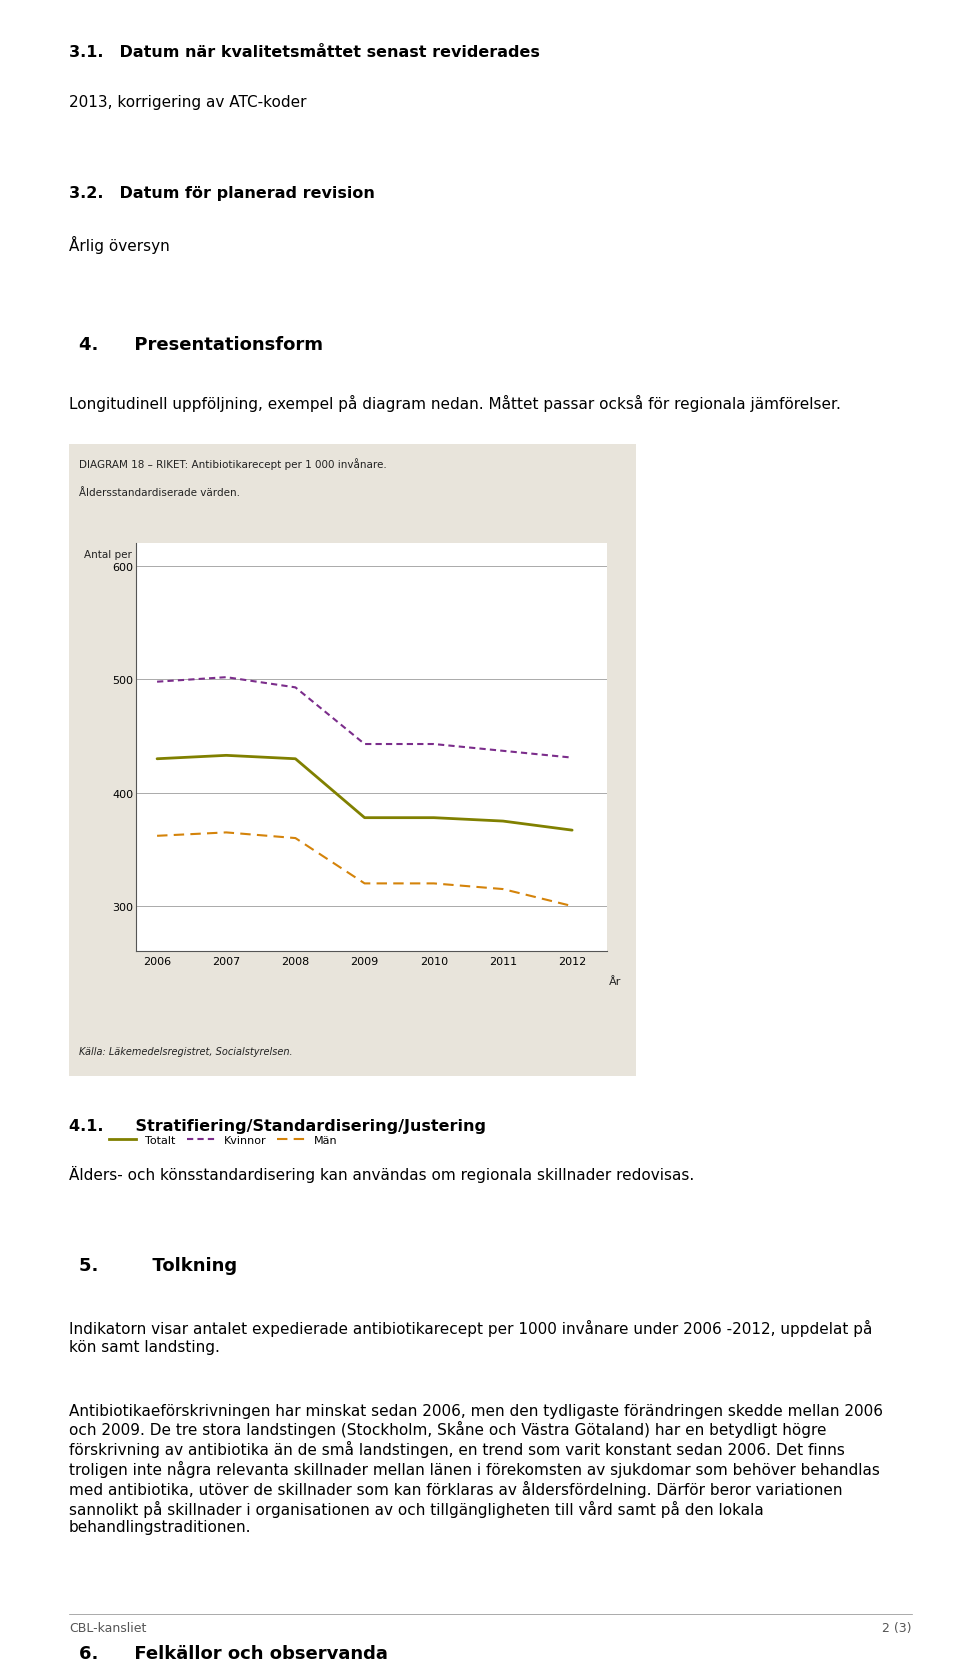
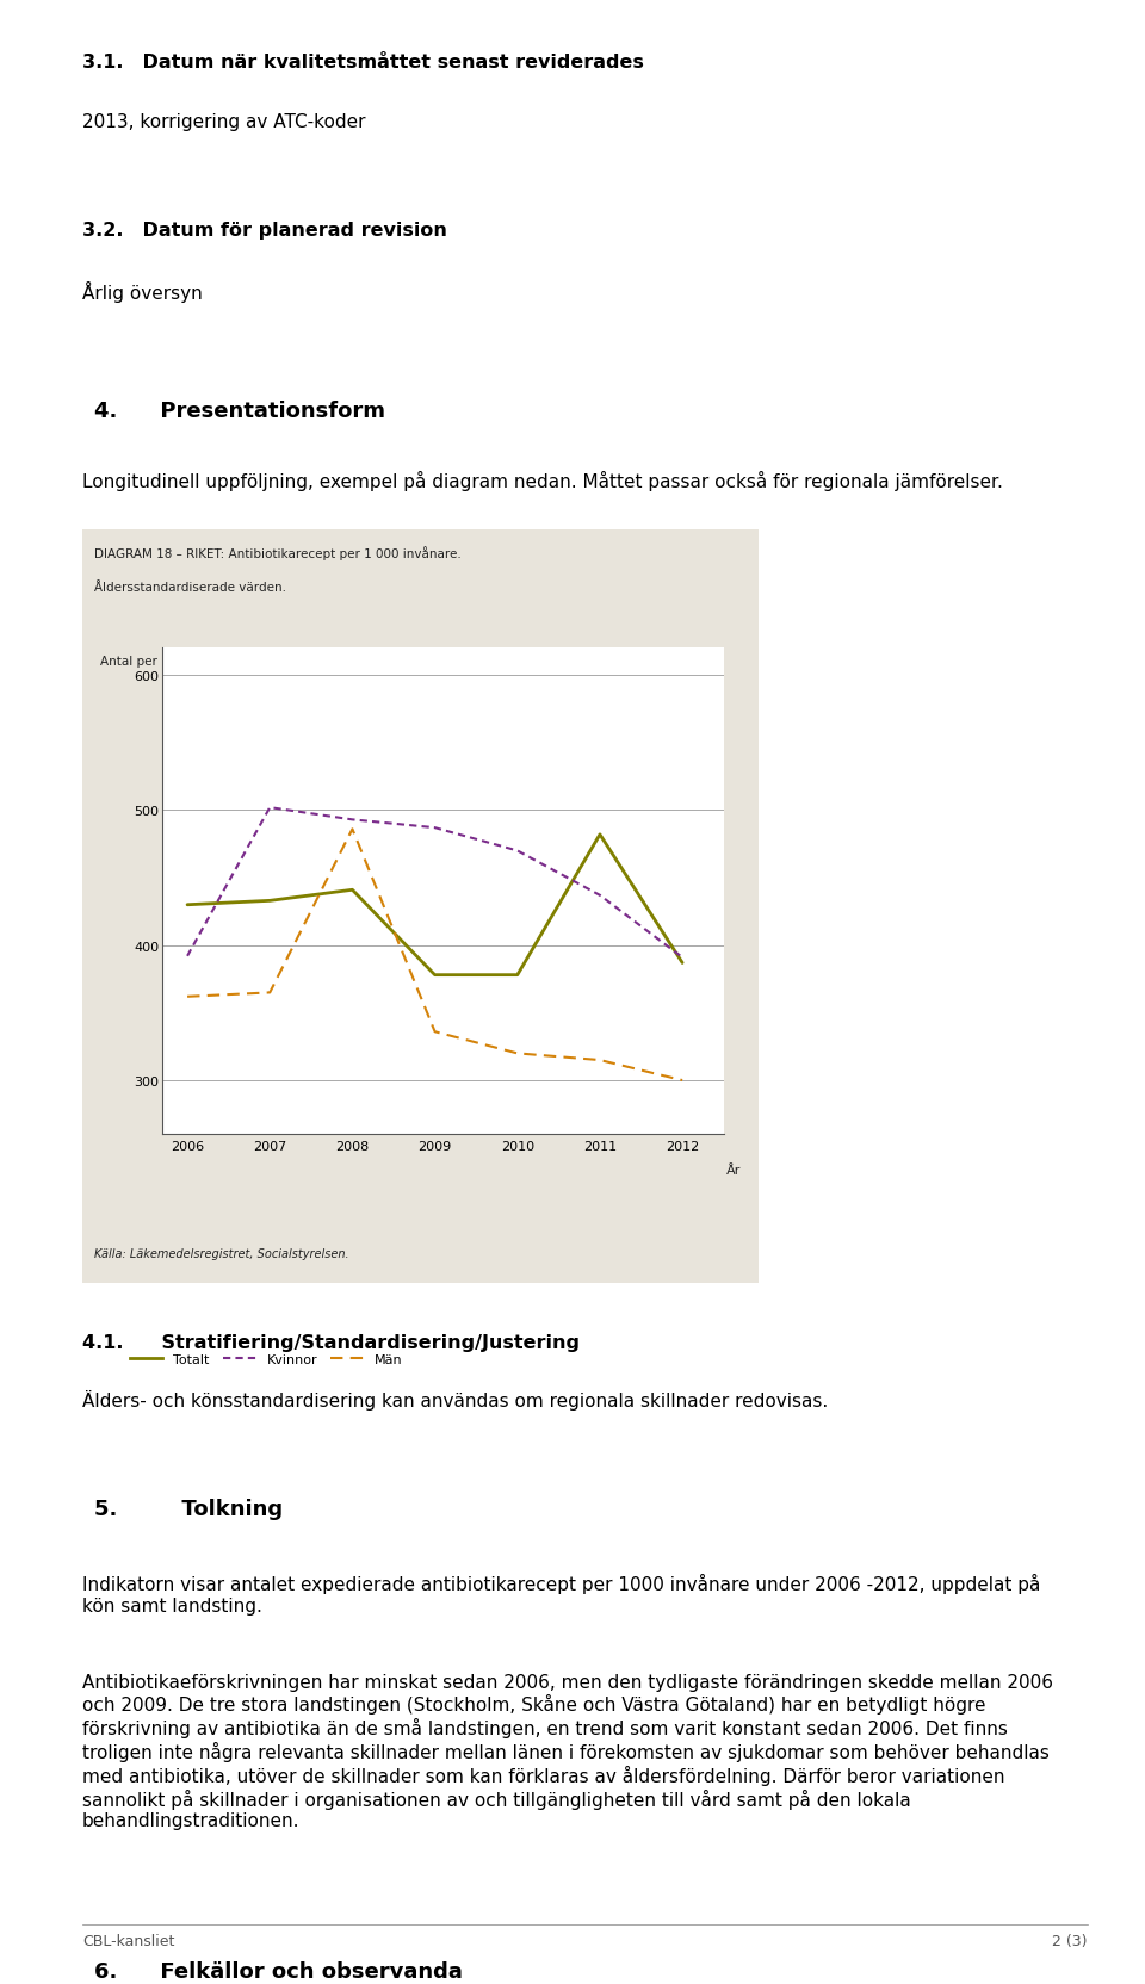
Kvinnor/2006: 498 -> 392
Totalt/2008: 430 -> 441
Män/2008: 360 -> 486
Kvinnor/2009: 443 -> 487
Män/2009: 320 -> 336
Kvinnor/2010: 443 -> 470
Totalt/2011: 375 -> 482
Totalt/2012: 367 -> 387
Kvinnor/2012: 431 -> 391
